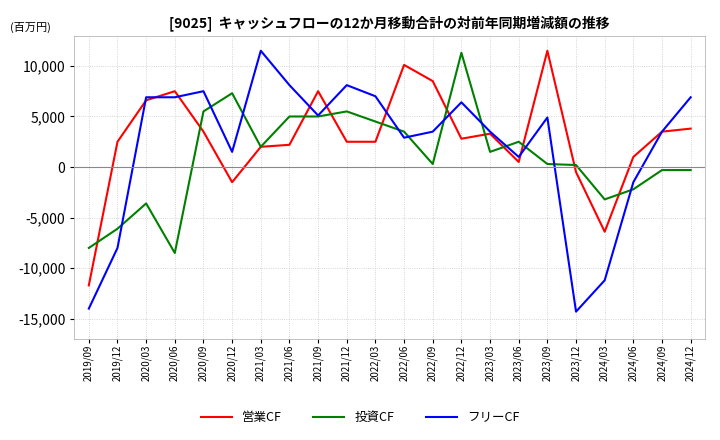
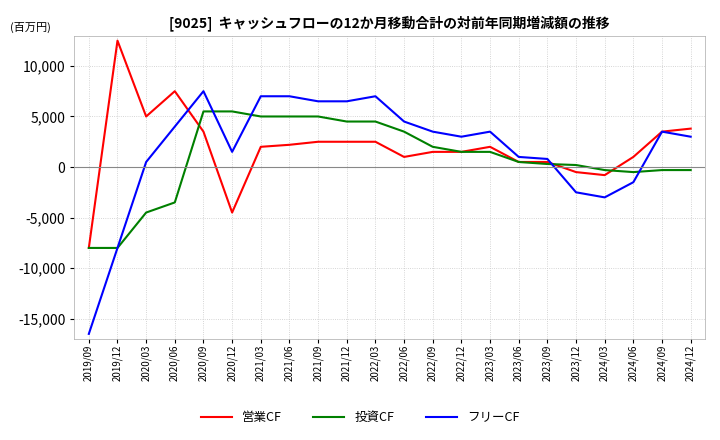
営業CF/2019/09: -11,700 -> -8,000
フリーCF/2019/09: -14,000 -> -16,500
営業CF/2019/12: 2,500 -> 12,500
投資CF/2019/12: -6,100 -> -8,000
営業CF/2020/03: 6,600 -> 5,000
投資CF/2020/03: -3,600 -> -4,500
フリーCF/2020/03: 6,900 -> 500
投資CF/2020/06: -8,500 -> -3,500
フリーCF/2020/06: 6,900 -> 4,000
営業CF/2020/12: -1,500 -> -4,500
投資CF/2020/12: 7,300 -> 5,500
投資CF/2021/03: 2,000 -> 5,000
フリーCF/2021/03: 11,500 -> 7,000
フリーCF/2021/06: 8,100 -> 7,000
営業CF/2021/09: 7,500 -> 2,500
フリーCF/2021/09: 5,100 -> 6,500
投資CF/2021/12: 5,500 -> 4,500
フリーCF/2021/12: 8,100 -> 6,500
営業CF/2022/06: 10,100 -> 1,000
フリーCF/2022/06: 2,900 -> 4,500
営業CF/2022/09: 8,500 -> 1,500
投資CF/2022/09: 300 -> 2,000
営業CF/2022/12: 2,800 -> 1,500
投資CF/2022/12: 11,300 -> 1,500
フリーCF/2022/12: 6,400 -> 3,000
営業CF/2023/03: 3,300 -> 2,000
投資CF/2023/06: 2,500 -> 500
営業CF/2023/09: 11,500 -> 500
フリーCF/2023/09: 4,900 -> 800
フリーCF/2023/12: -14,300 -> -2,500
営業CF/2024/03: -6,400 -> -800
投資CF/2024/03: -3,200 -> -300
フリーCF/2024/03: -11,200 -> -3,000
投資CF/2024/06: -2,200 -> -500
フリーCF/2024/12: 6,900 -> 3,000
